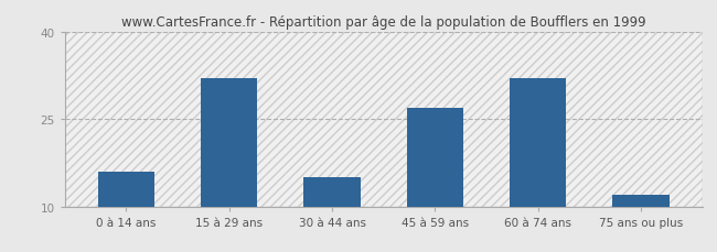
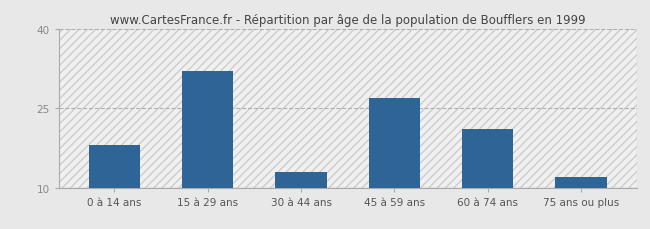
0 à 14 ans: 16 -> 18
30 à 44 ans: 15 -> 13
60 à 74 ans: 32 -> 21
